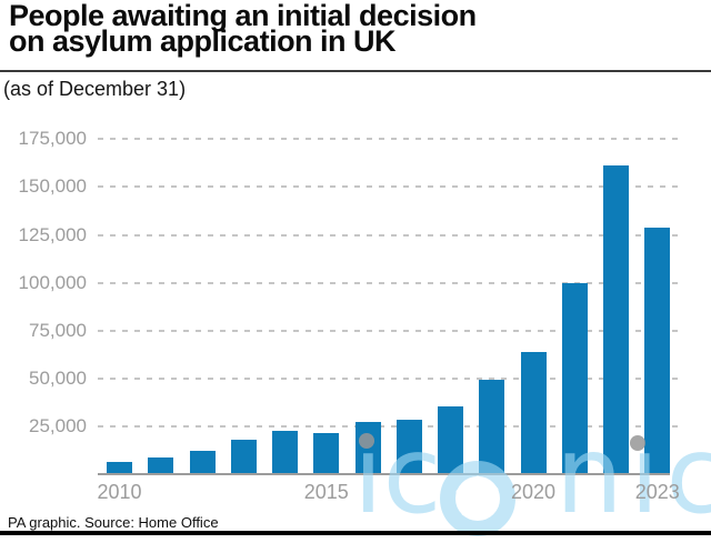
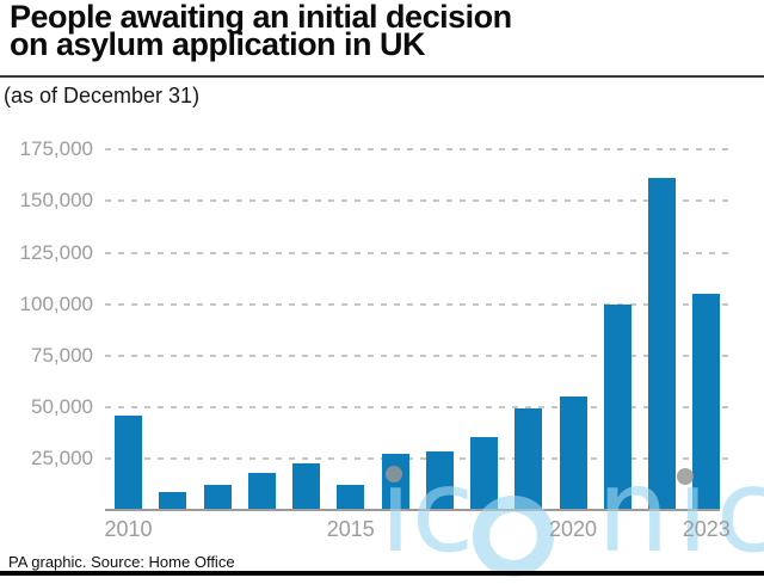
2010: 6000 -> 46000
2015: 22000 -> 12000
2020: 64000 -> 55000
2023: 128000 -> 105000
